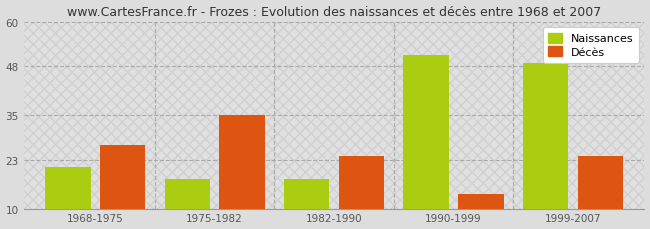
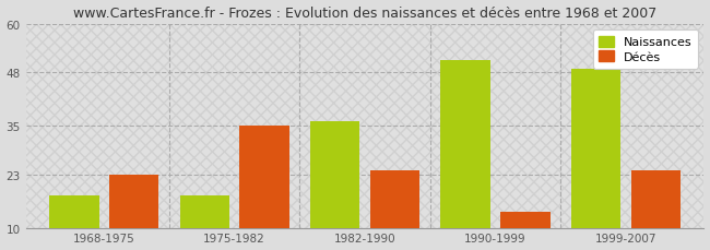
Naissances/1968-1975: 21 -> 18
Décès/1968-1975: 27 -> 23
Naissances/1982-1990: 18 -> 36
